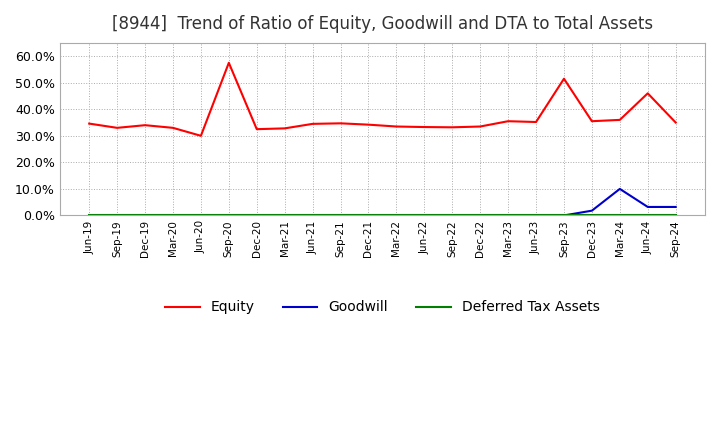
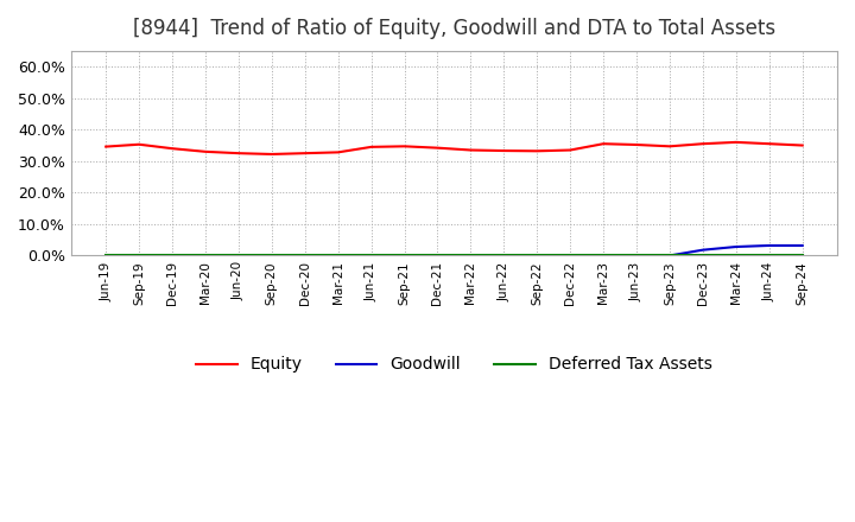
Equity/Sep-19: 33.0% -> 35.3%
Equity/Jun-20: 30.0% -> 32.5%
Equity/Sep-20: 57.5% -> 32.2%
Equity/Sep-23: 51.5% -> 34.7%
Goodwill/Mar-24: 10.0% -> 2.8%
Equity/Jun-24: 46.0% -> 35.5%
